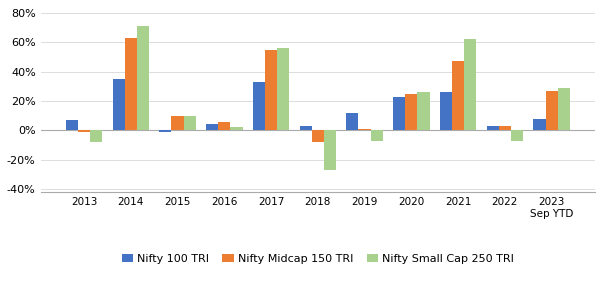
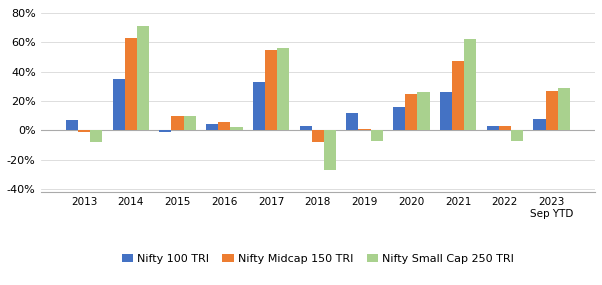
Nifty 100 TRI/2020: 23% -> 16%
